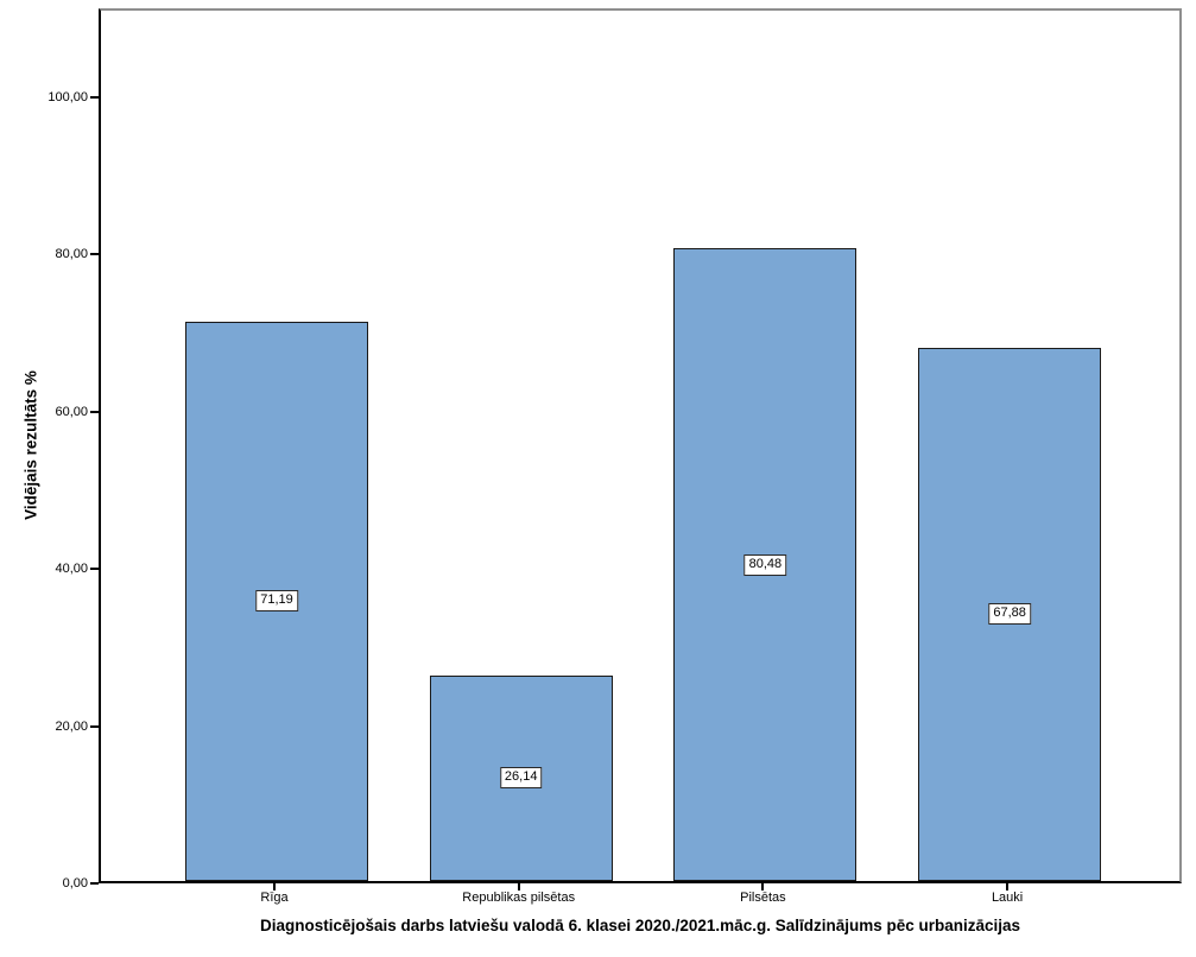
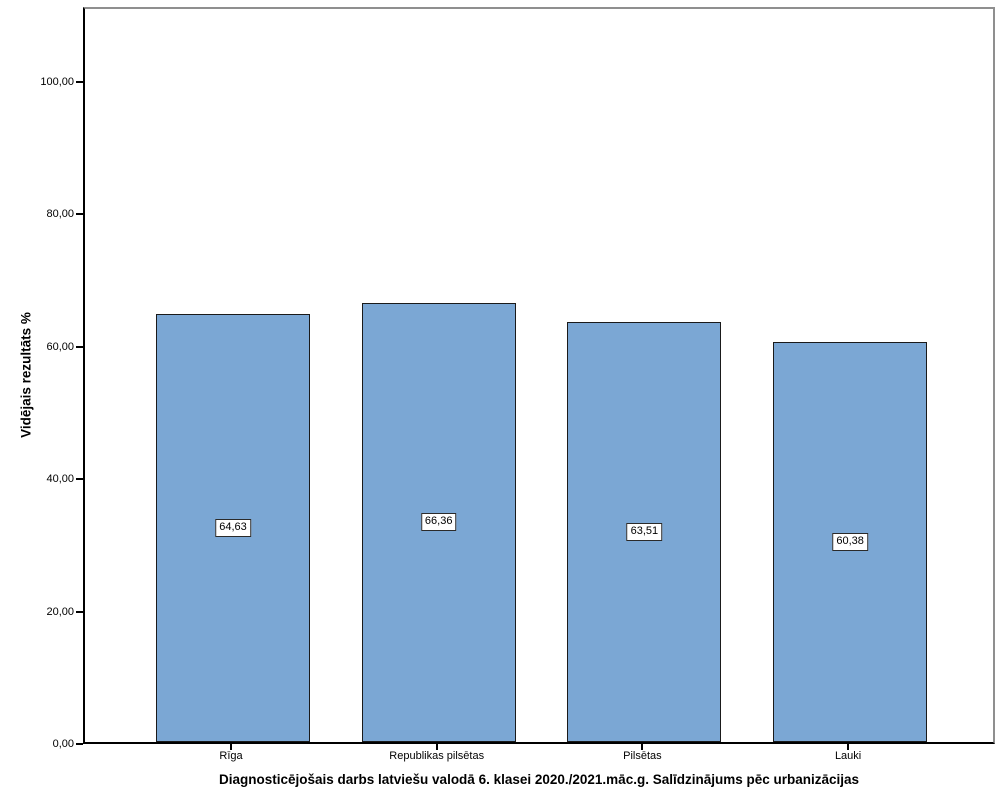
Rīga: 71,19 -> 64,63
Republikas pilsētas: 26,14 -> 66,36
Pilsētas: 80,48 -> 63,51
Lauki: 67,88 -> 60,38
